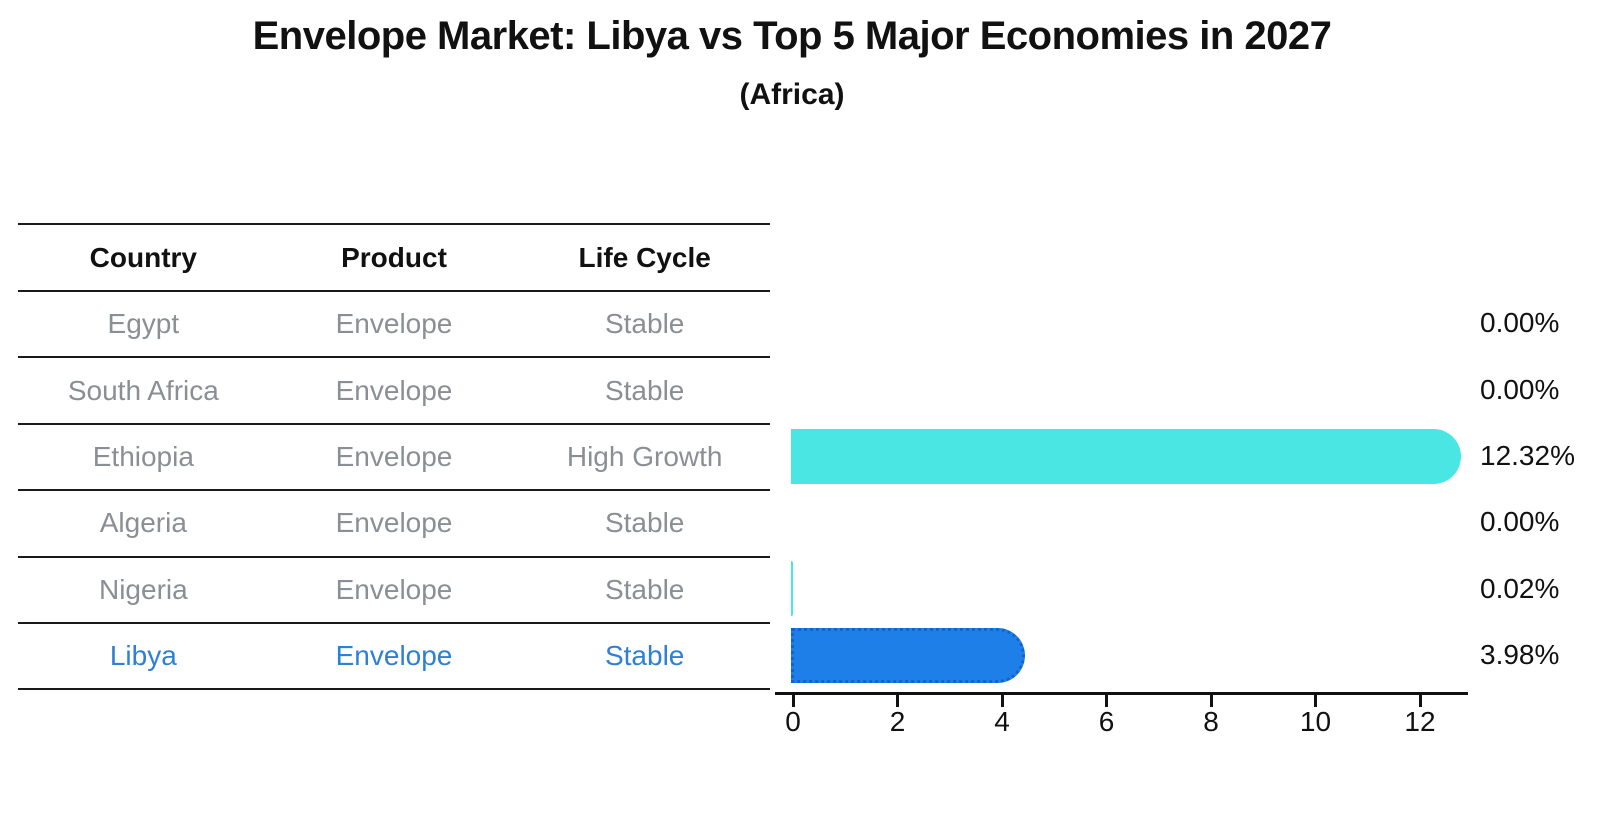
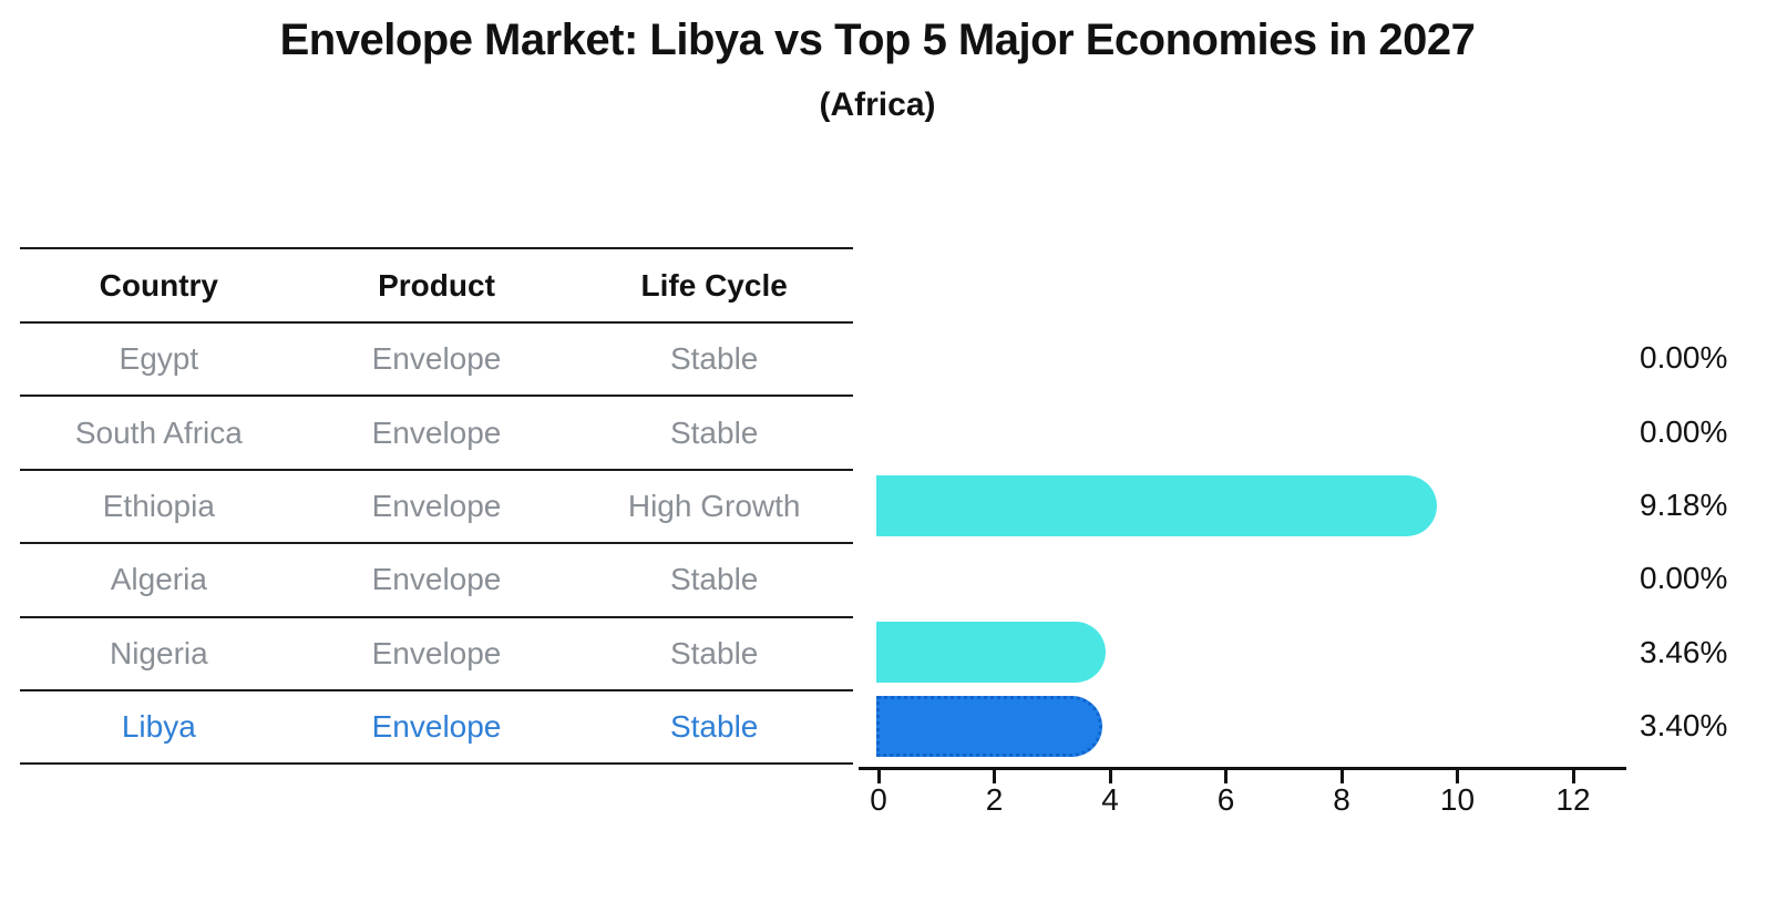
Ethiopia: 12.32% -> 9.18%
Nigeria: 0.02% -> 3.46%
Libya: 3.98% -> 3.40%
